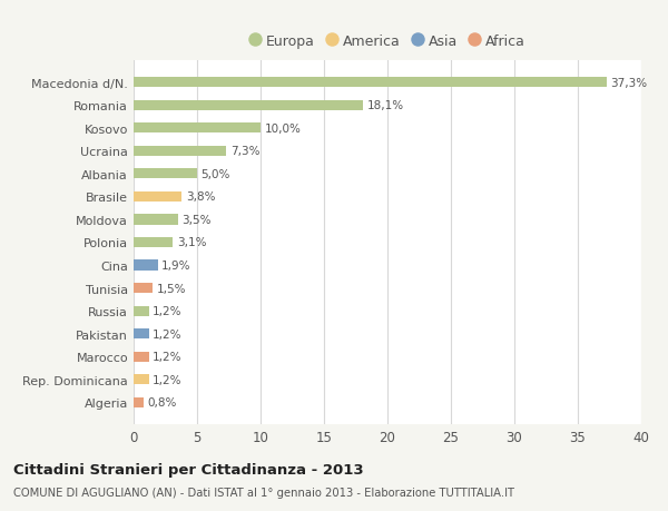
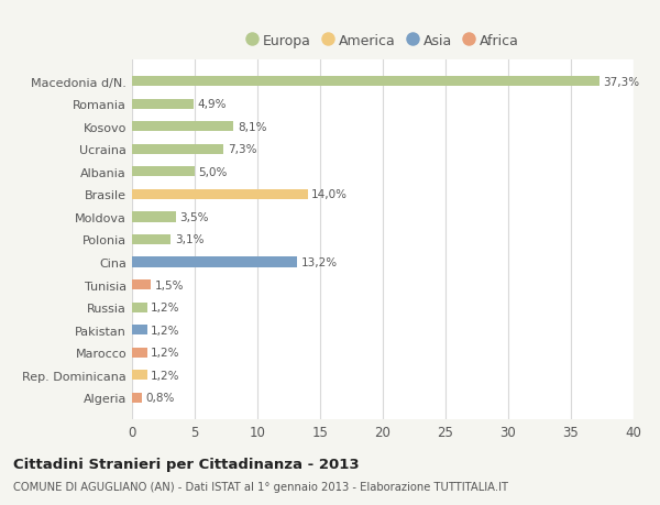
Romania: 18,1% -> 4,9%
Kosovo: 10,0% -> 8,1%
Brasile: 3,8% -> 14,0%
Cina: 1,9% -> 13,2%
